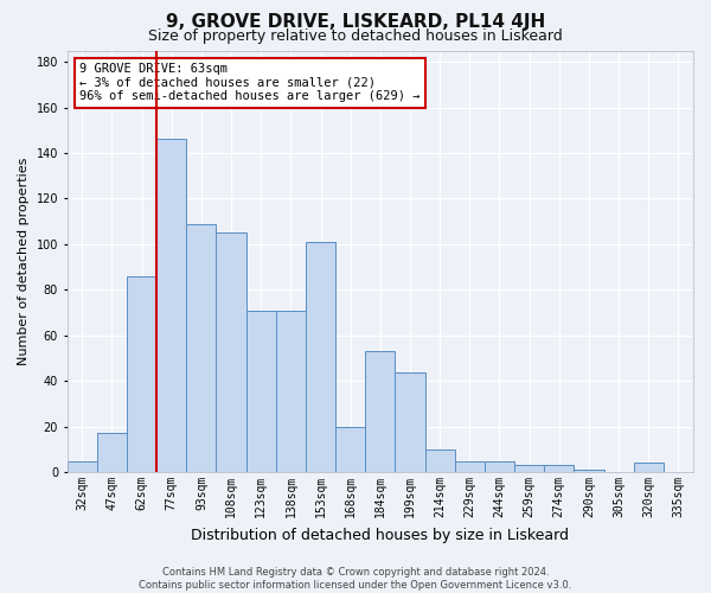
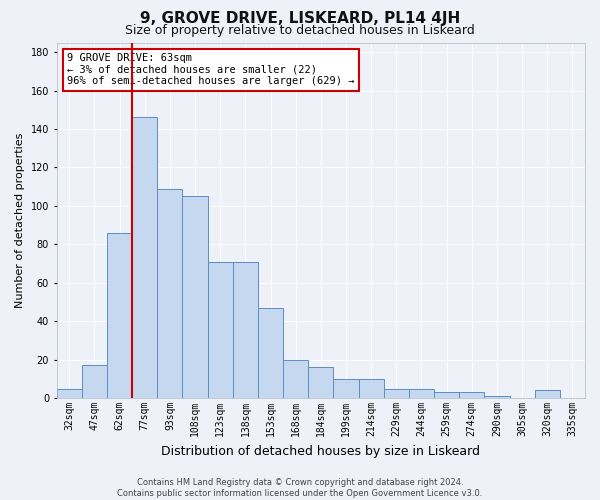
153sqm: 101 -> 47
184sqm: 53 -> 16
199sqm: 44 -> 10
